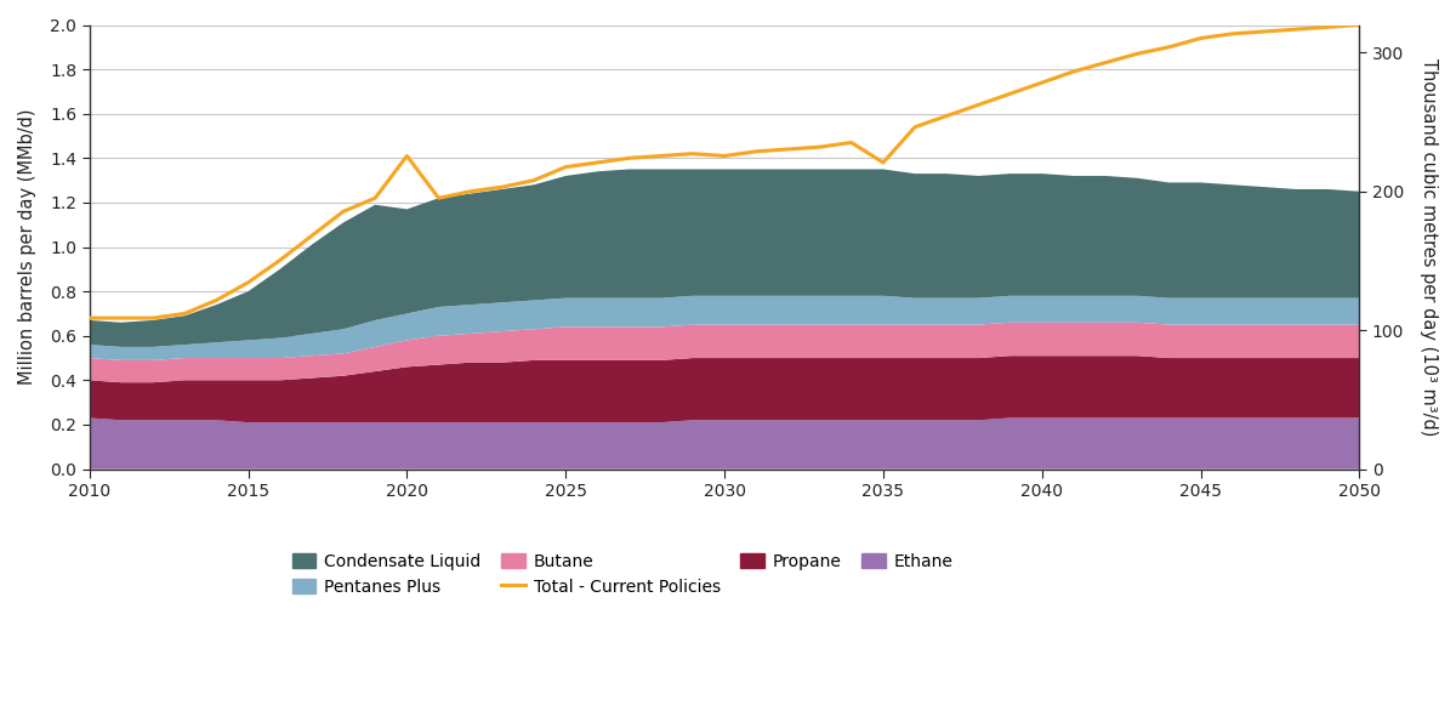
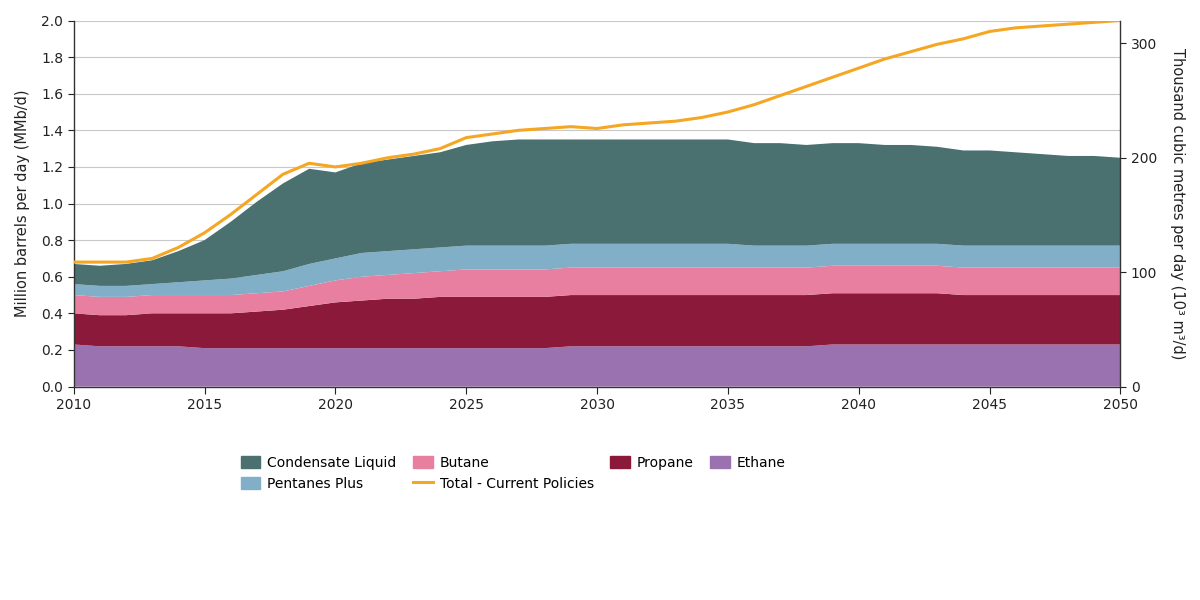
Total - Current Policies/2020: 1.41 -> 1.20
Total - Current Policies/2035: 1.38 -> 1.50
